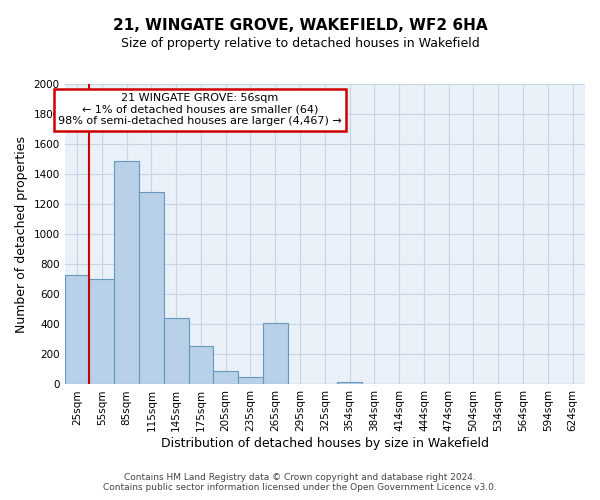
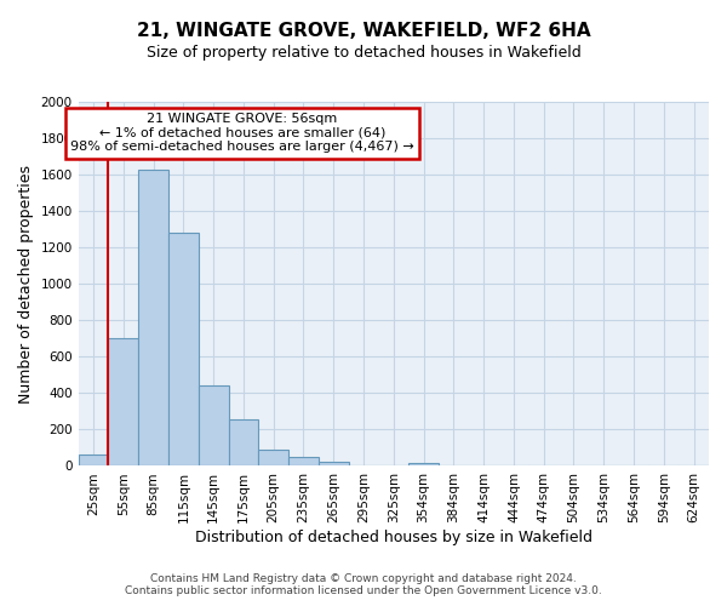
25sqm: 730 -> 60
85sqm: 1490 -> 1630
265sqm: 410 -> 20
